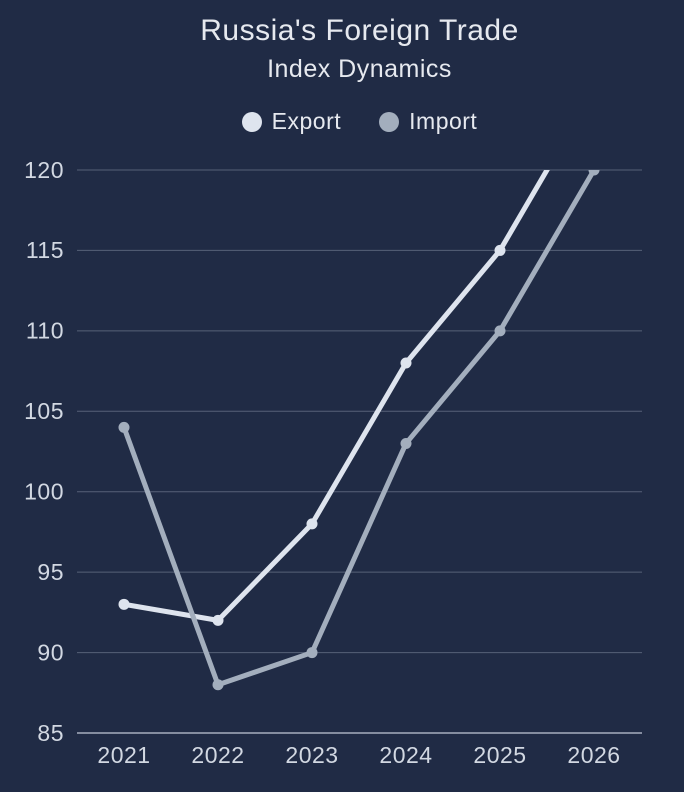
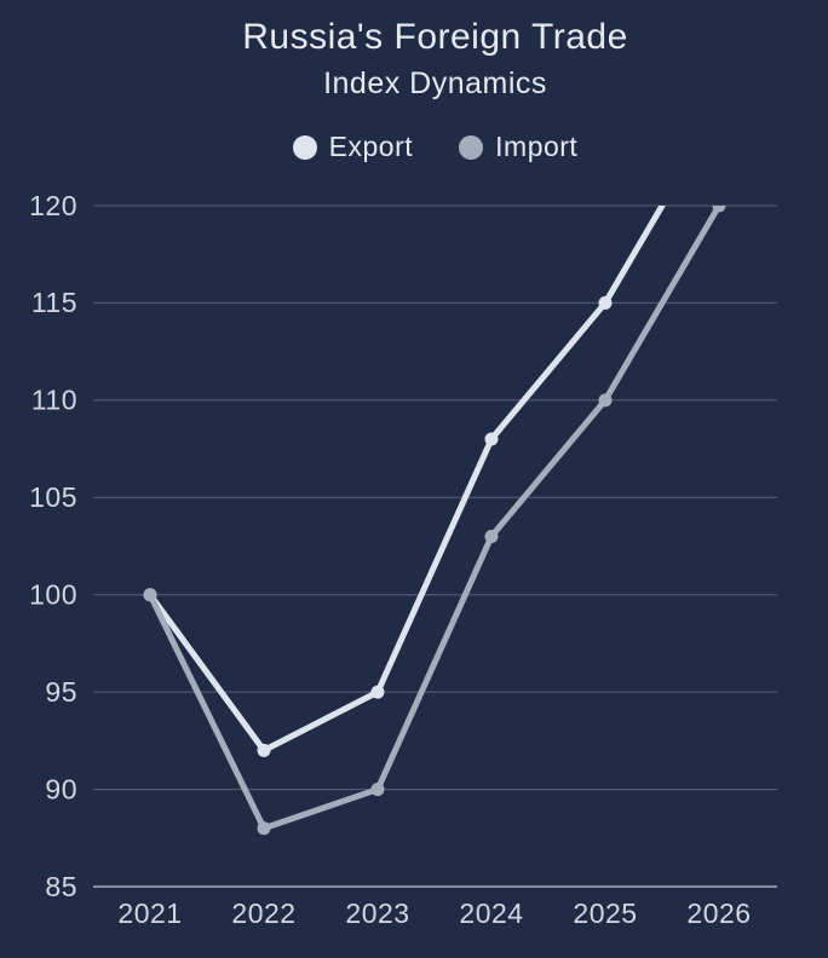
Export/2021: 93 -> 100
Import/2021: 104 -> 100
Export/2023: 98 -> 95
